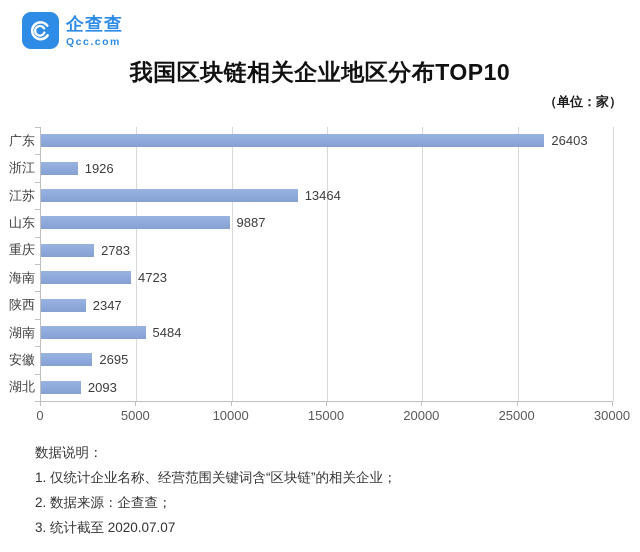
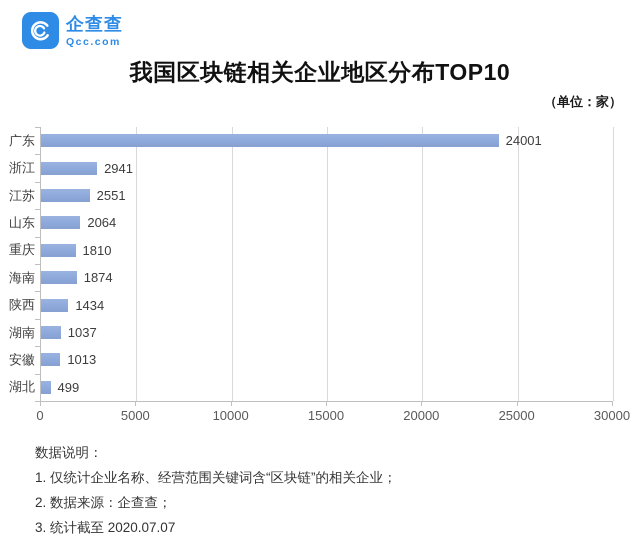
广东: 26403 -> 24001
浙江: 1926 -> 2941
江苏: 13464 -> 2551
山东: 9887 -> 2064
重庆: 2783 -> 1810
海南: 4723 -> 1874
陕西: 2347 -> 1434
湖南: 5484 -> 1037
安徽: 2695 -> 1013
湖北: 2093 -> 499
